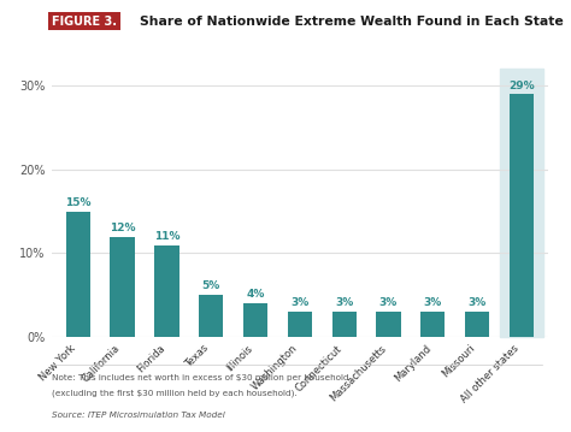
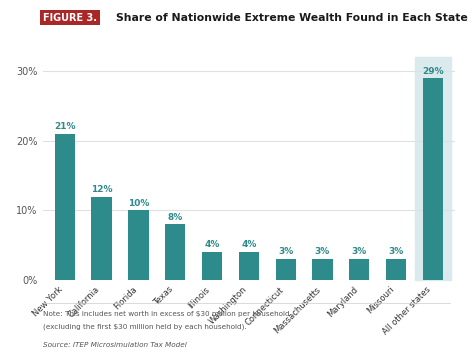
New York: 15% -> 21%
Florida: 11% -> 10%
Texas: 5% -> 8%
Washington: 3% -> 4%
